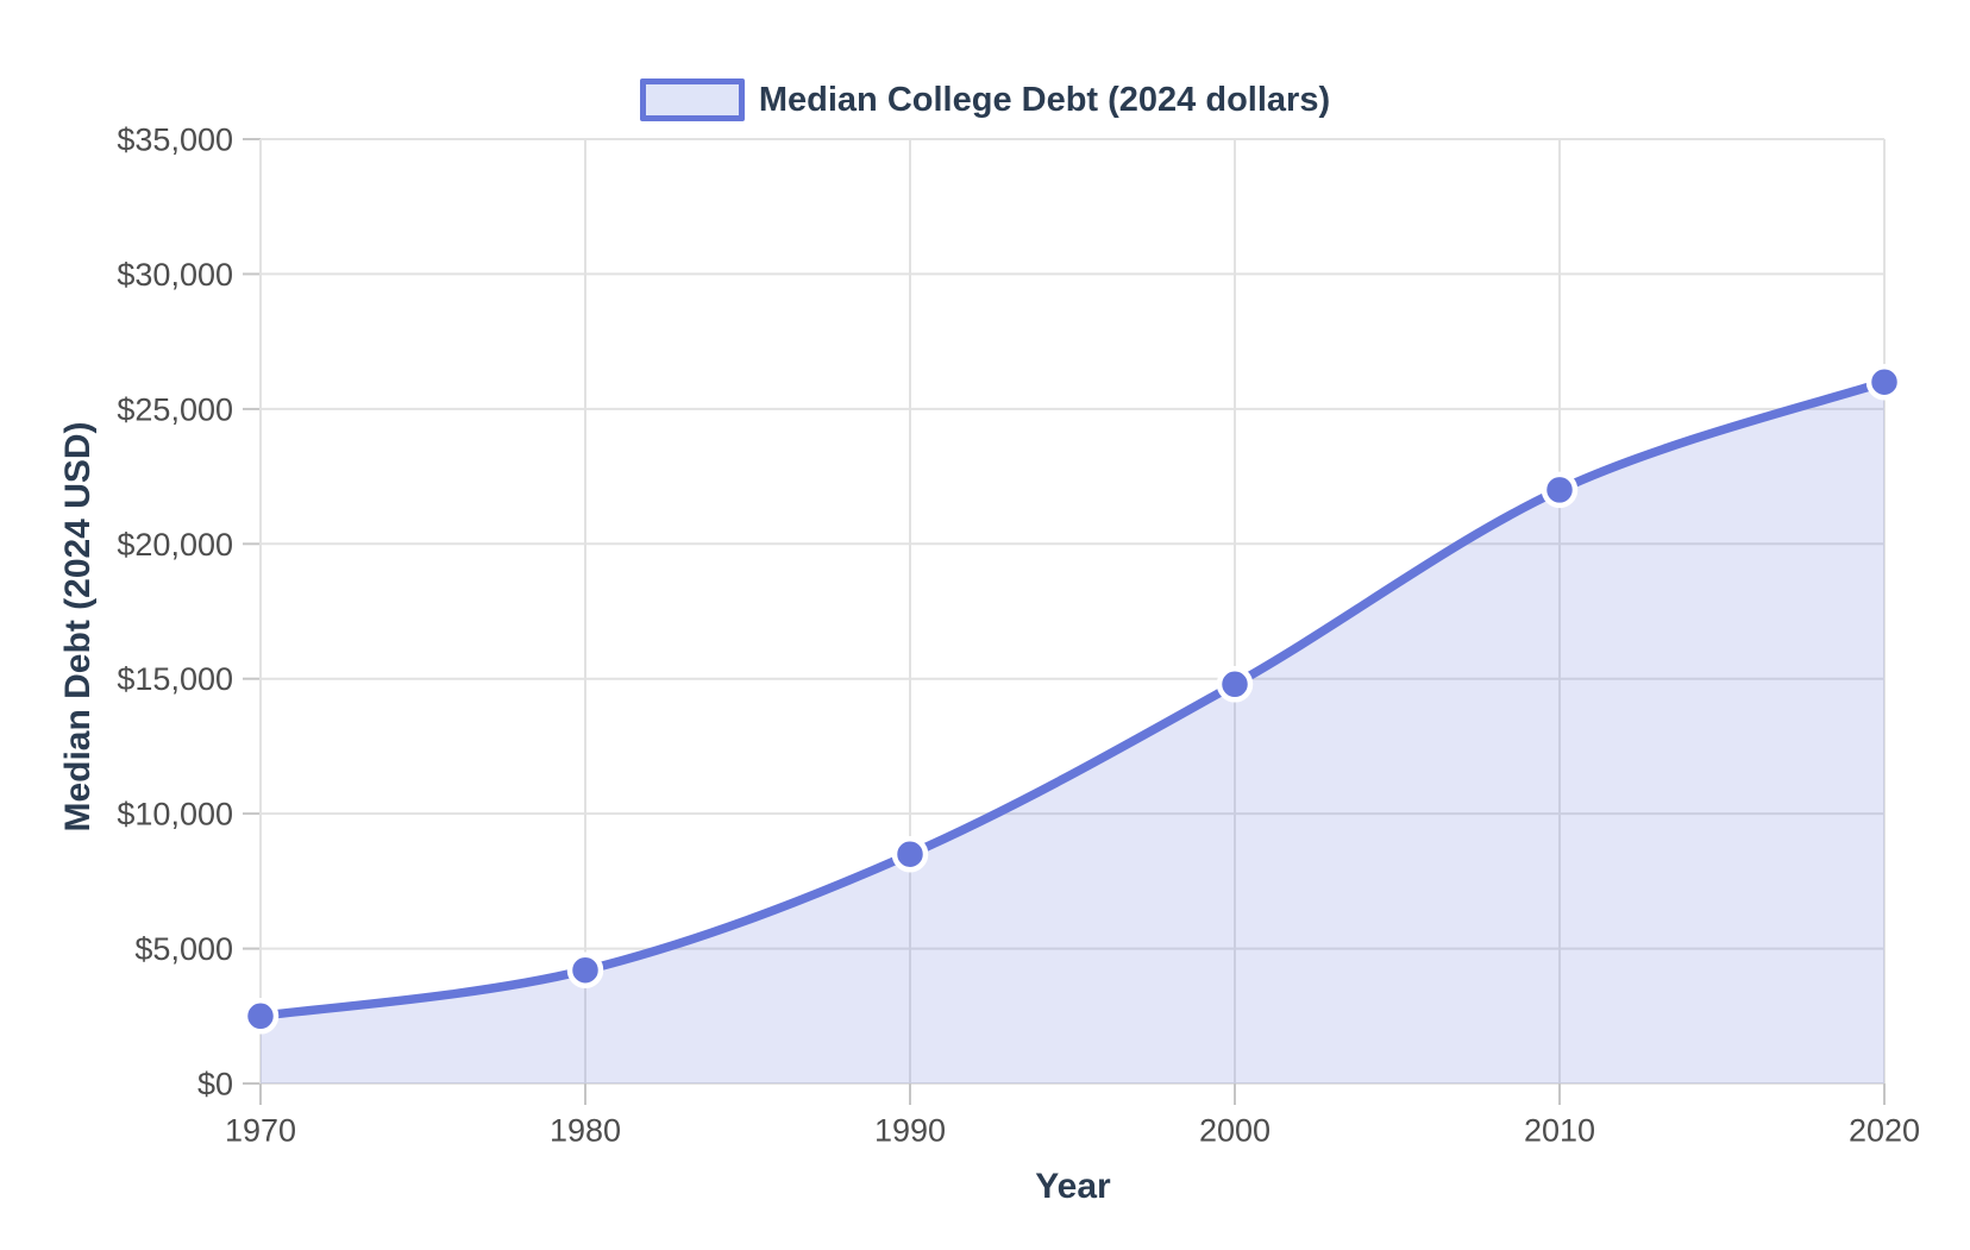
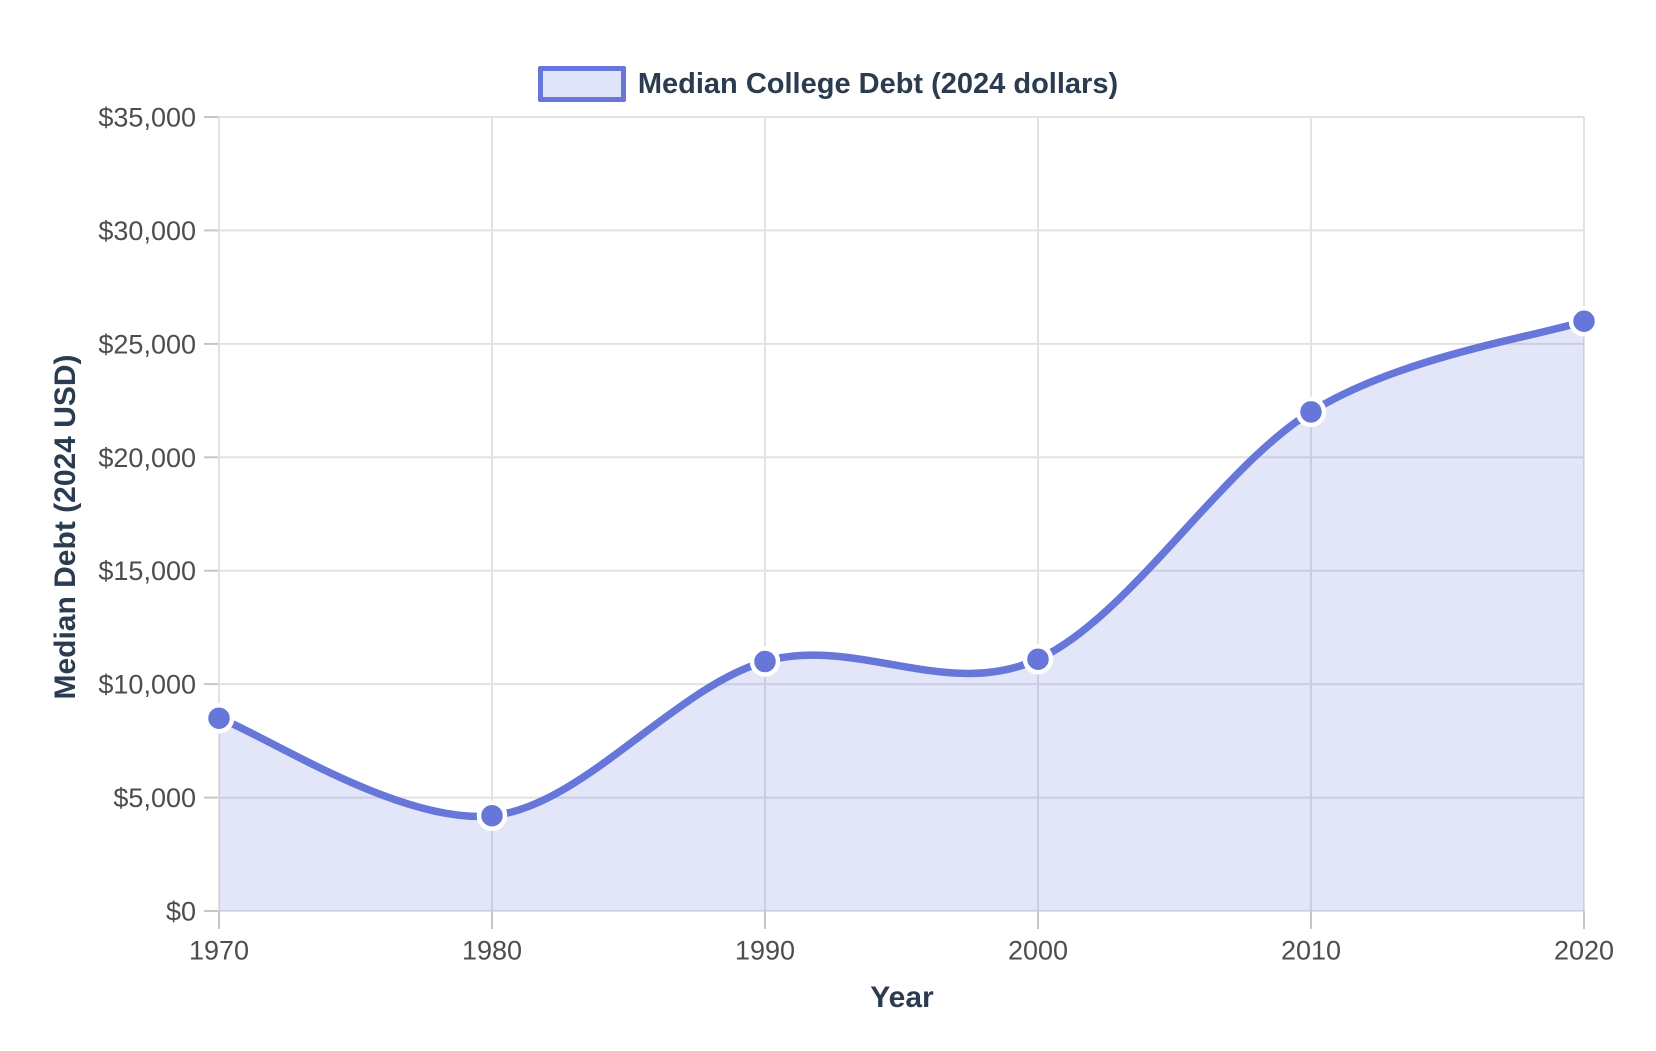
1970: $2500 -> $8500
1990: $8500 -> $11000
2000: $14800 -> $11100
